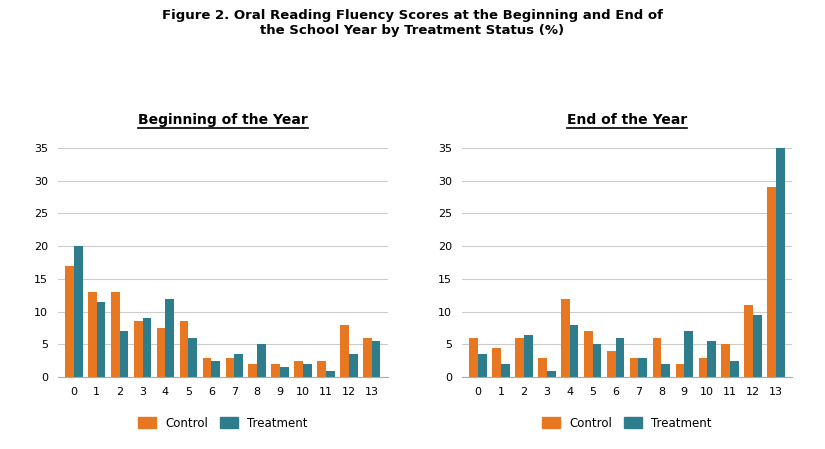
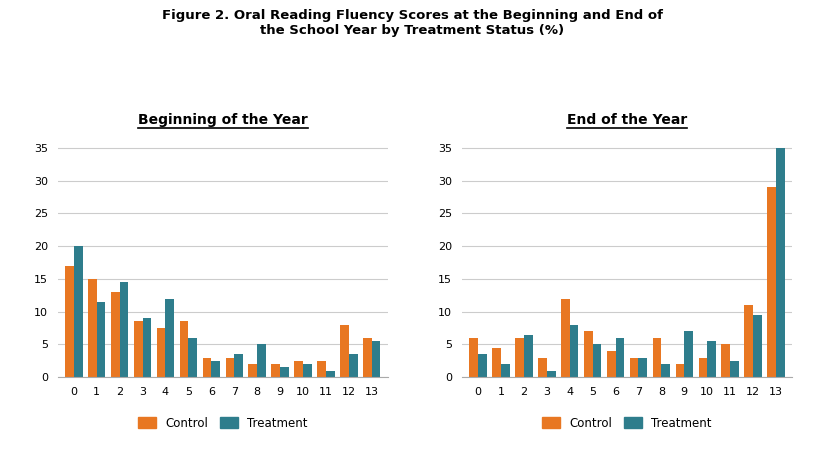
Beginning of the Year/Control/1: 13.0 -> 15.0
Beginning of the Year/Treatment/2: 7.0 -> 14.5
